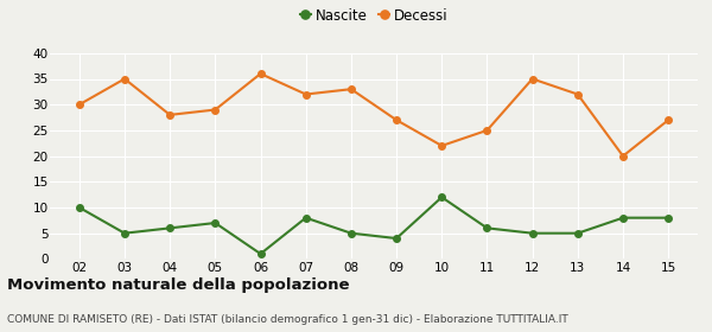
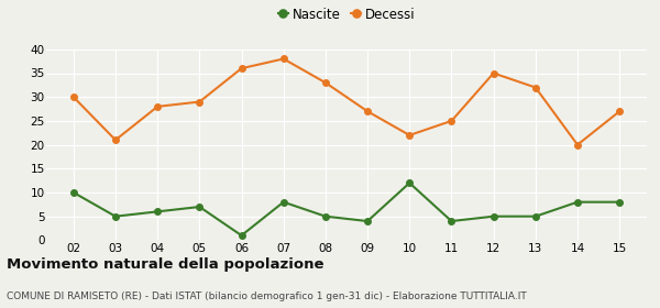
Decessi/03: 35 -> 21
Decessi/07: 32 -> 38
Nascite/11: 6 -> 4
